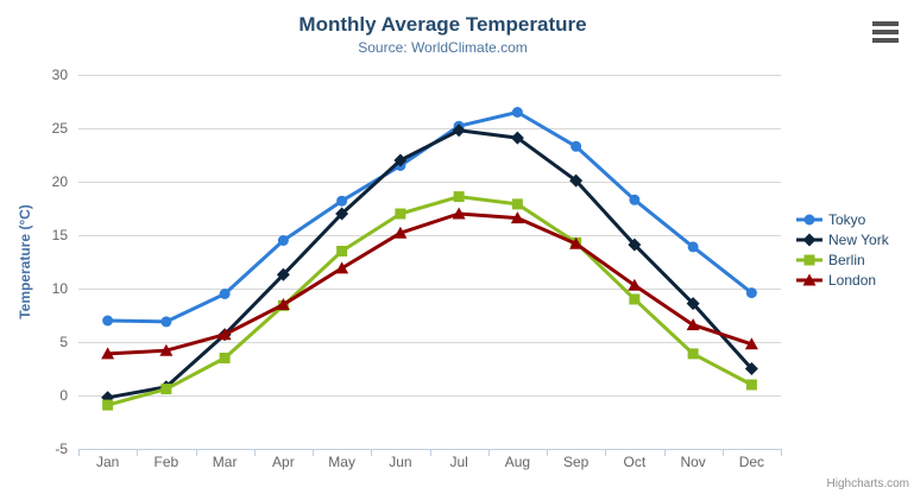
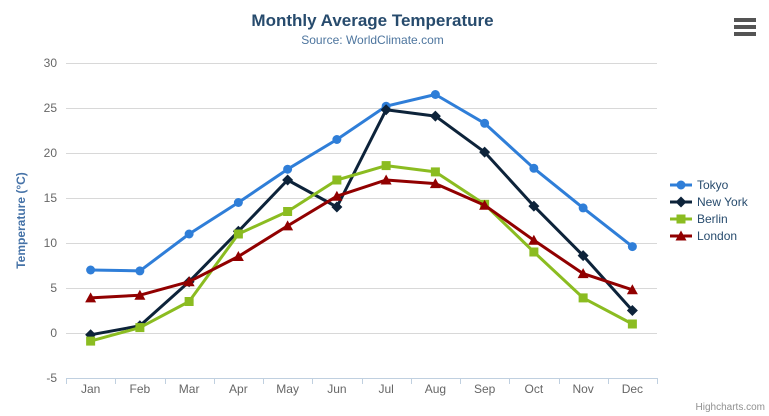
Tokyo/Mar: 10 -> 11
Berlin/Apr: 8 -> 11
New York/Jun: 22 -> 14
